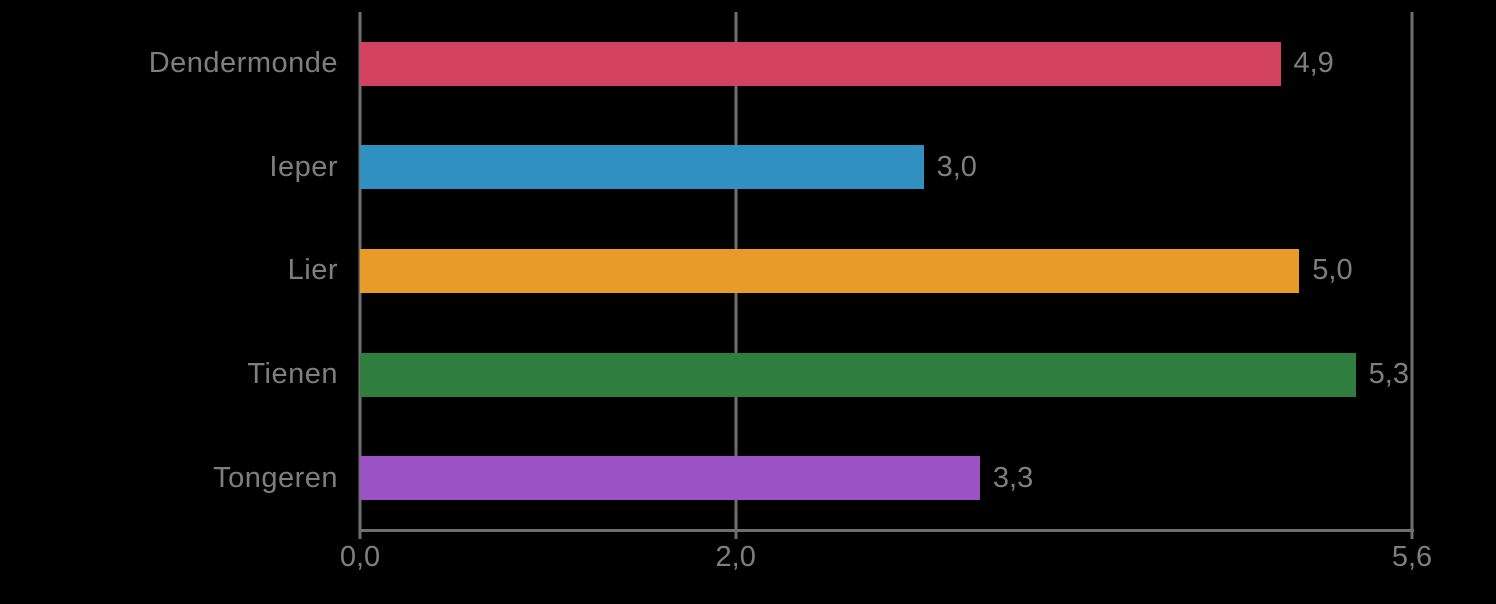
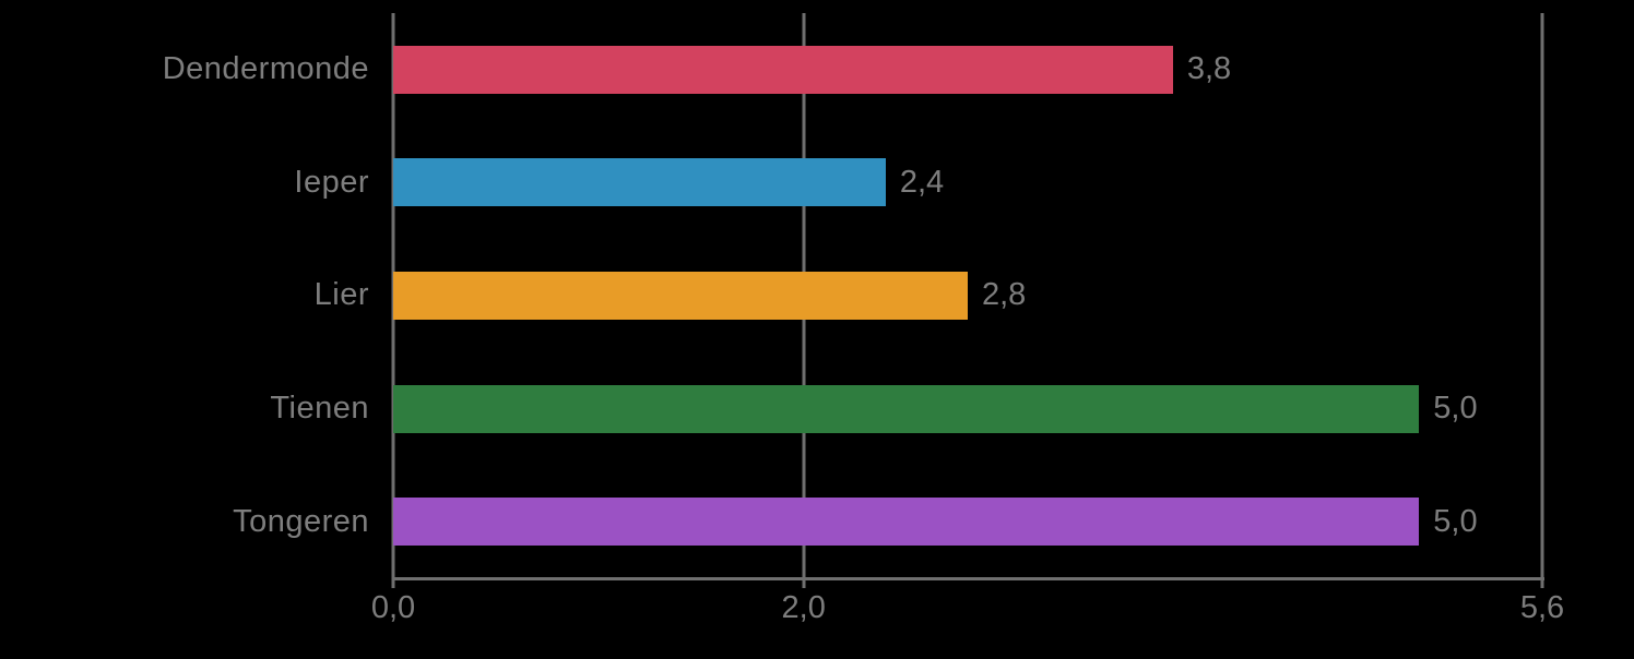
Dendermonde: 4,9 -> 3,8
Ieper: 3,0 -> 2,4
Lier: 5,0 -> 2,8
Tienen: 5,3 -> 5,0
Tongeren: 3,3 -> 5,0
